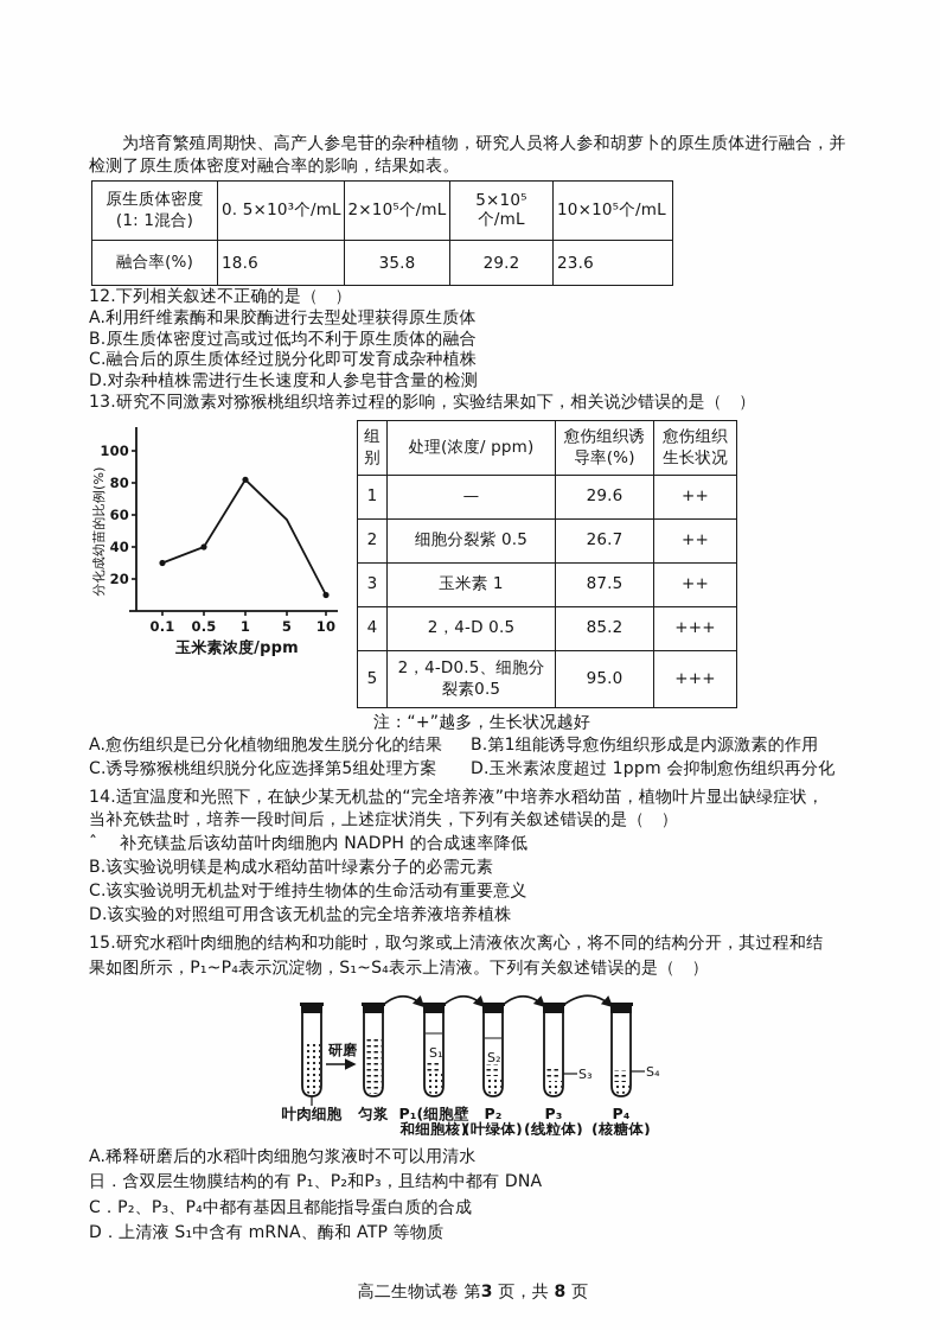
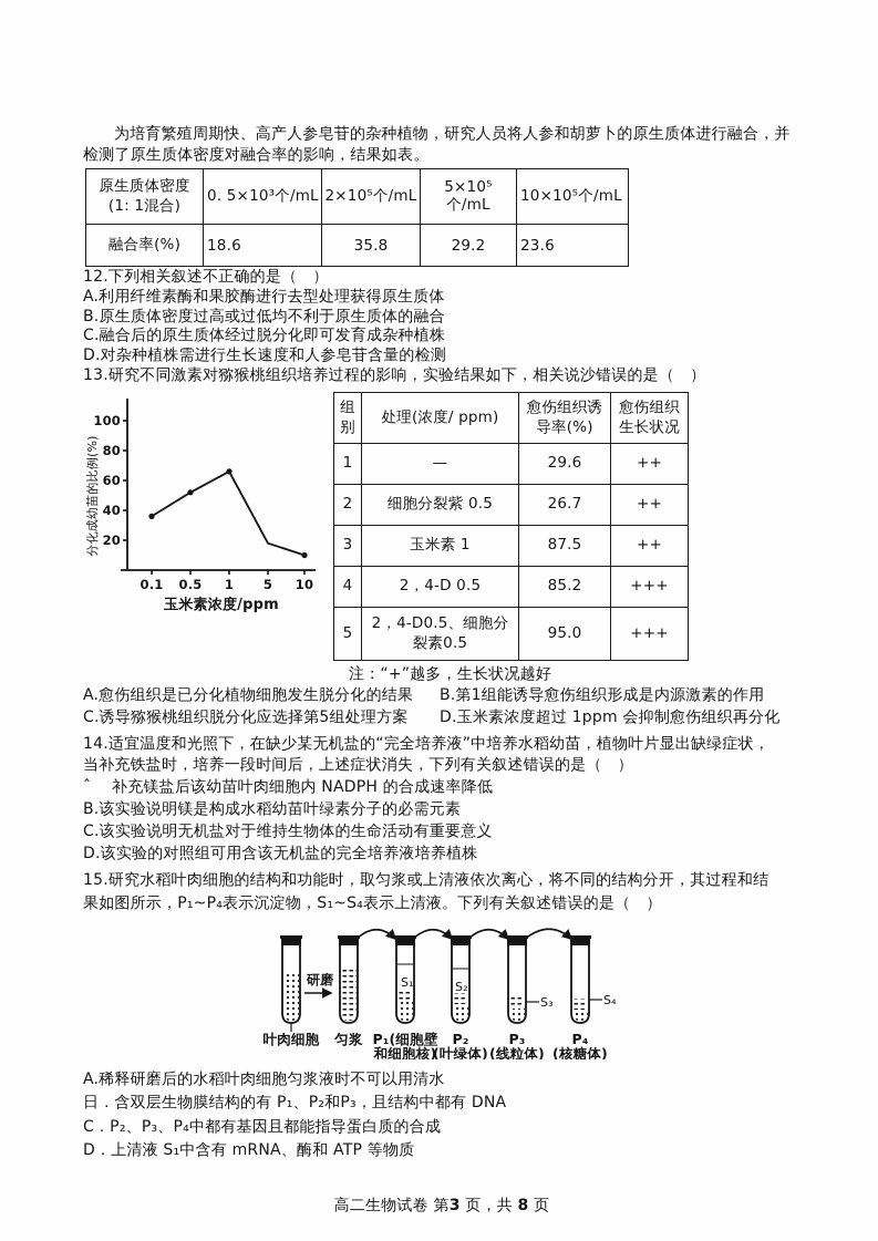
0.1: 30 -> 36
0.5: 40 -> 52
1: 82 -> 66
5: 57 -> 18
